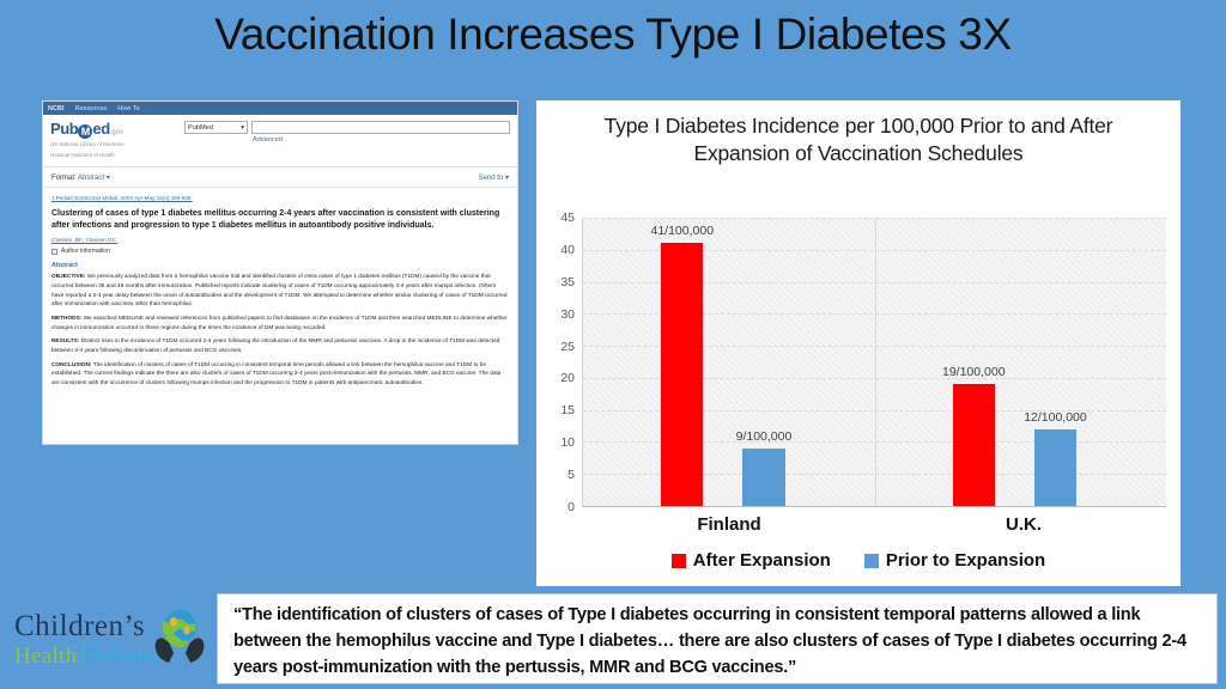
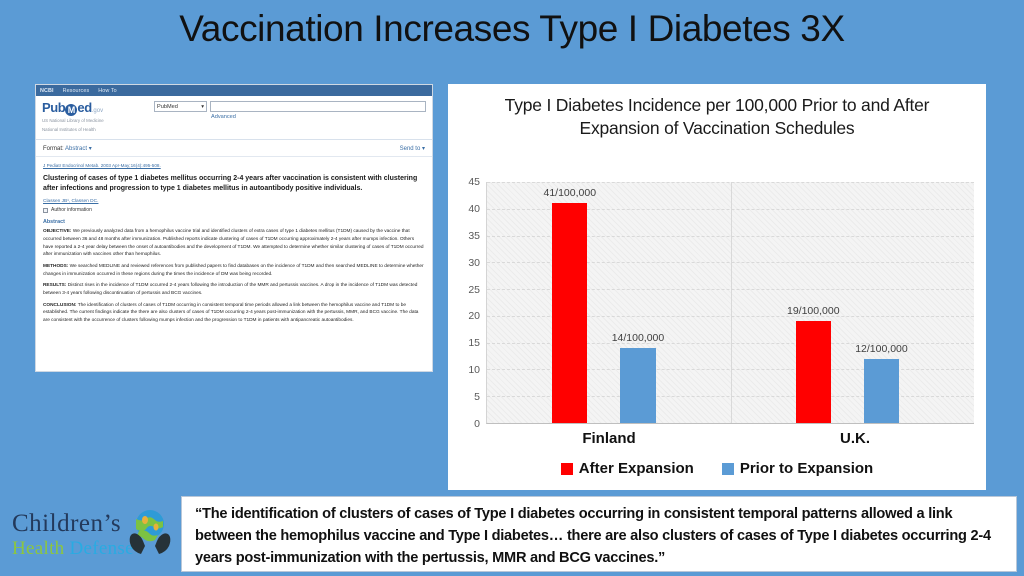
Prior to Expansion/Finland: 9 -> 14
